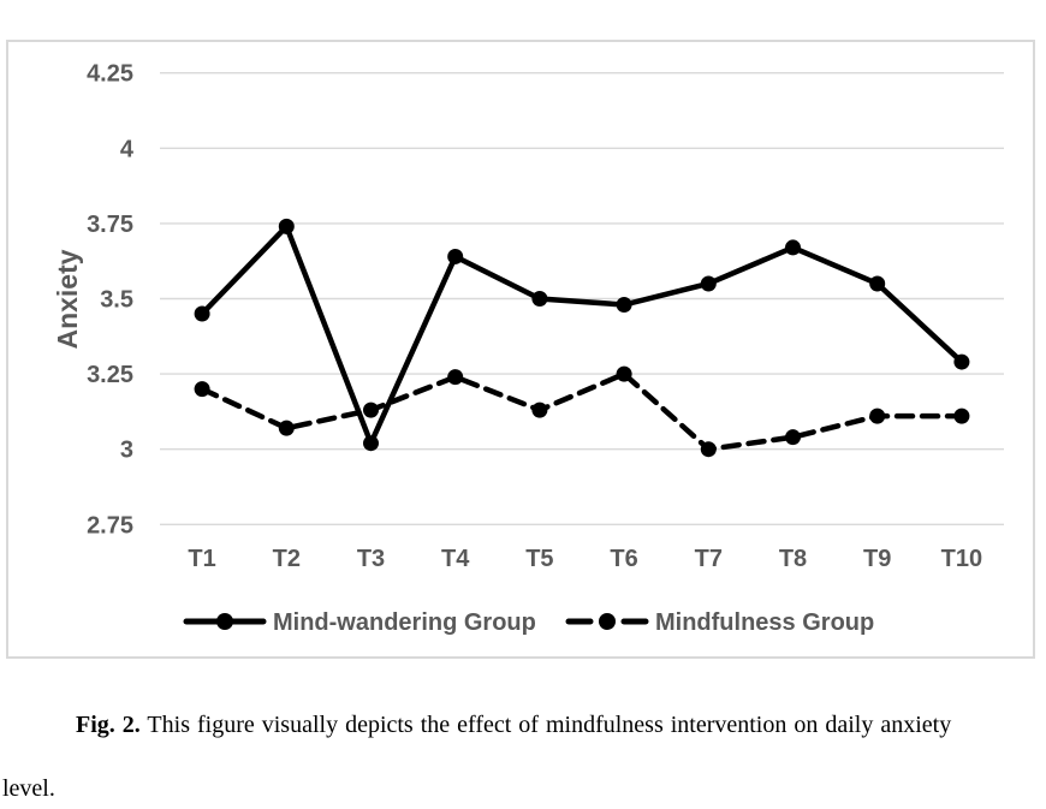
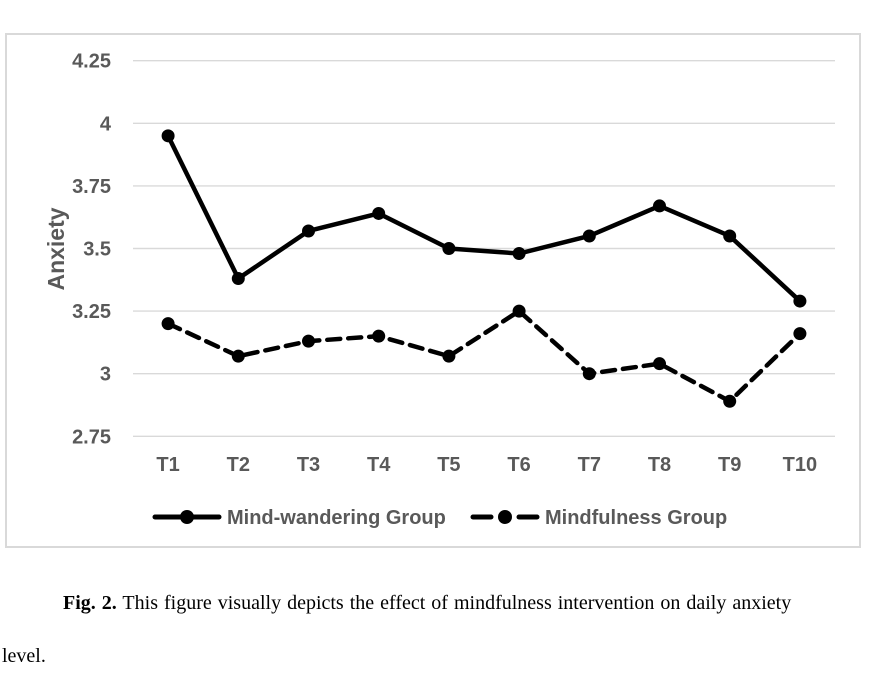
Mind-wandering Group/T1: 3.45 -> 3.95
Mind-wandering Group/T2: 3.74 -> 3.38
Mind-wandering Group/T3: 3.02 -> 3.57
Mindfulness Group/T4: 3.24 -> 3.15
Mindfulness Group/T5: 3.13 -> 3.07
Mindfulness Group/T9: 3.11 -> 2.89
Mindfulness Group/T10: 3.11 -> 3.16
